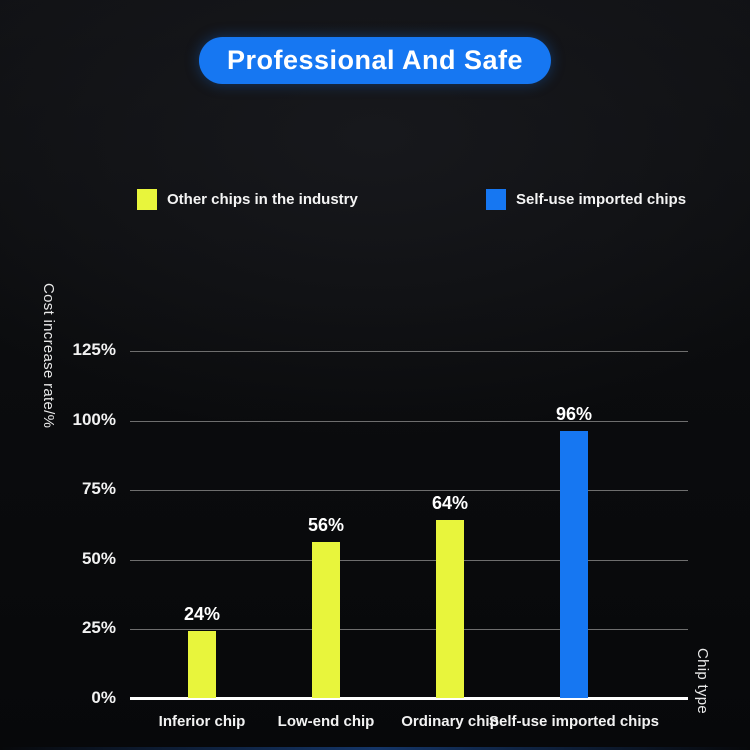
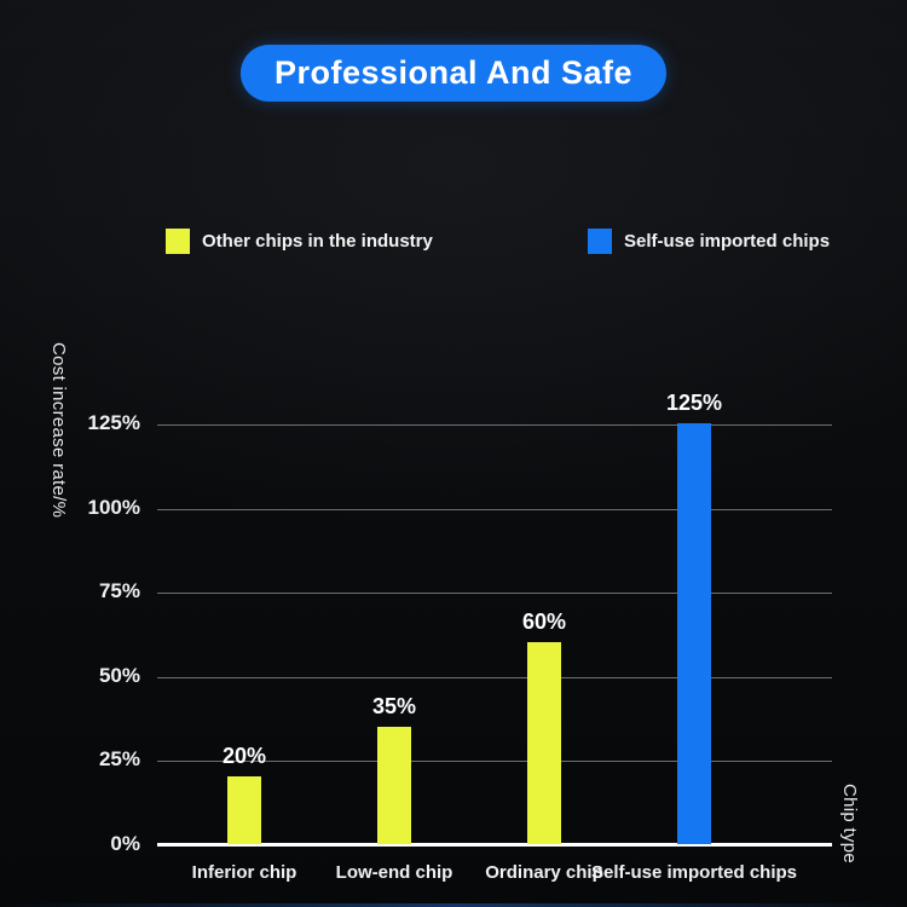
Inferior chip: 24% -> 20%
Low-end chip: 56% -> 35%
Ordinary chip: 64% -> 60%
Self-use imported chips: 96% -> 125%
